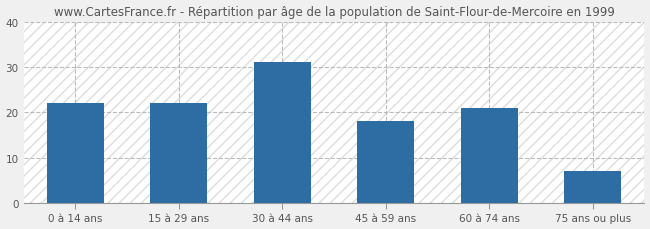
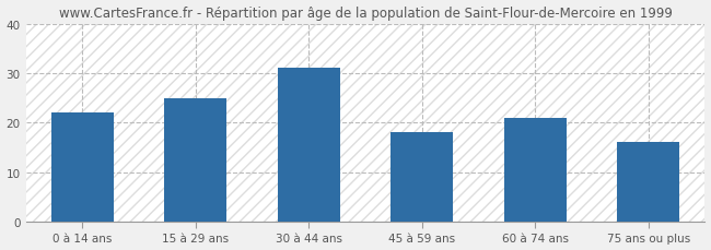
15 à 29 ans: 22 -> 25
75 ans ou plus: 7 -> 16
